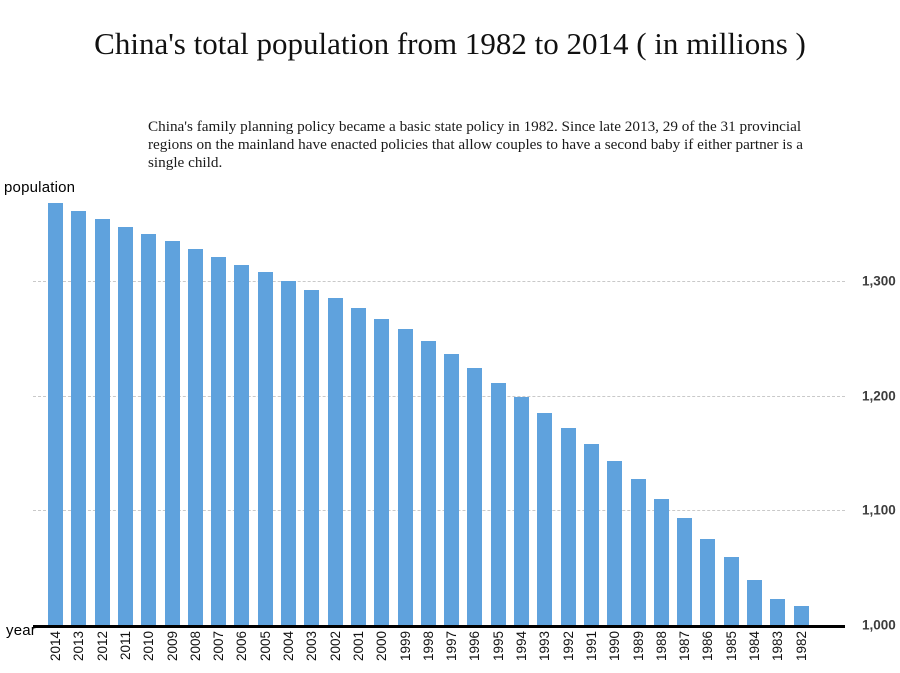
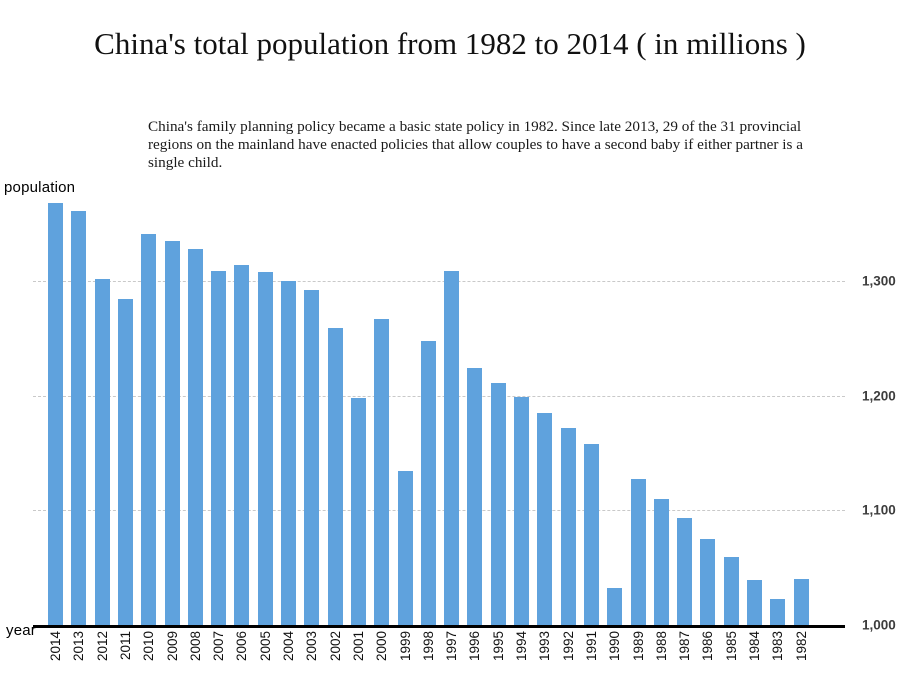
2012: 1354 -> 1302
2011: 1347 -> 1284
2007: 1321 -> 1309
2002: 1285 -> 1259
2001: 1276 -> 1198
1999: 1258 -> 1134
1997: 1236 -> 1309
1990: 1143 -> 1032
1982: 1017 -> 1040
